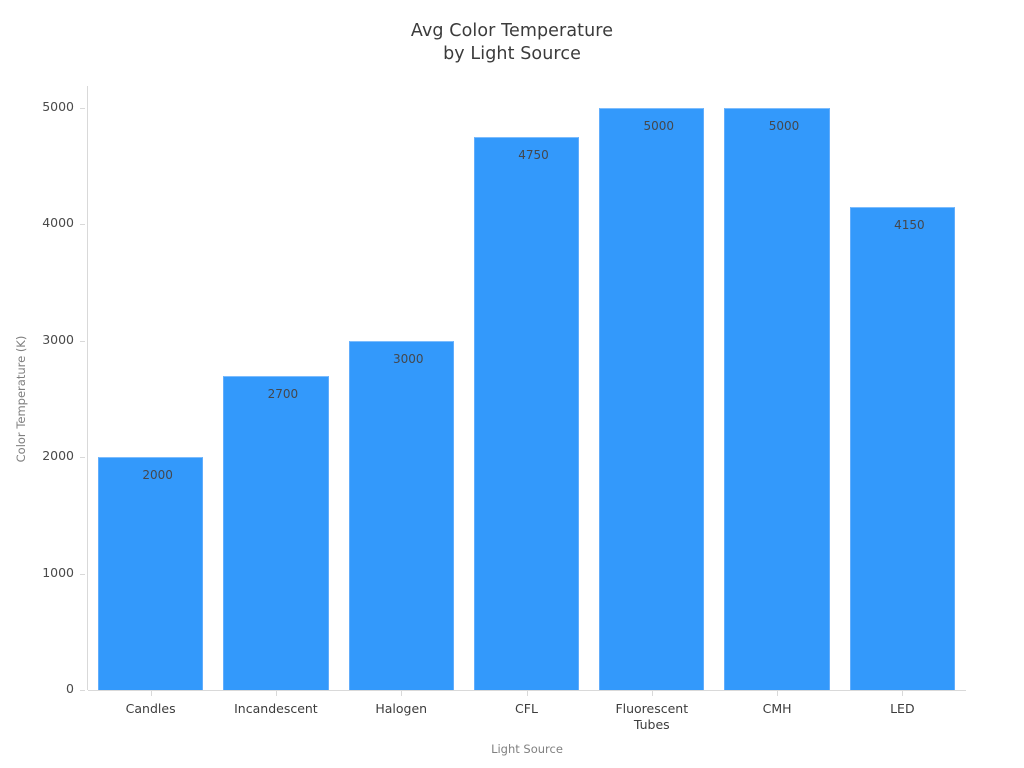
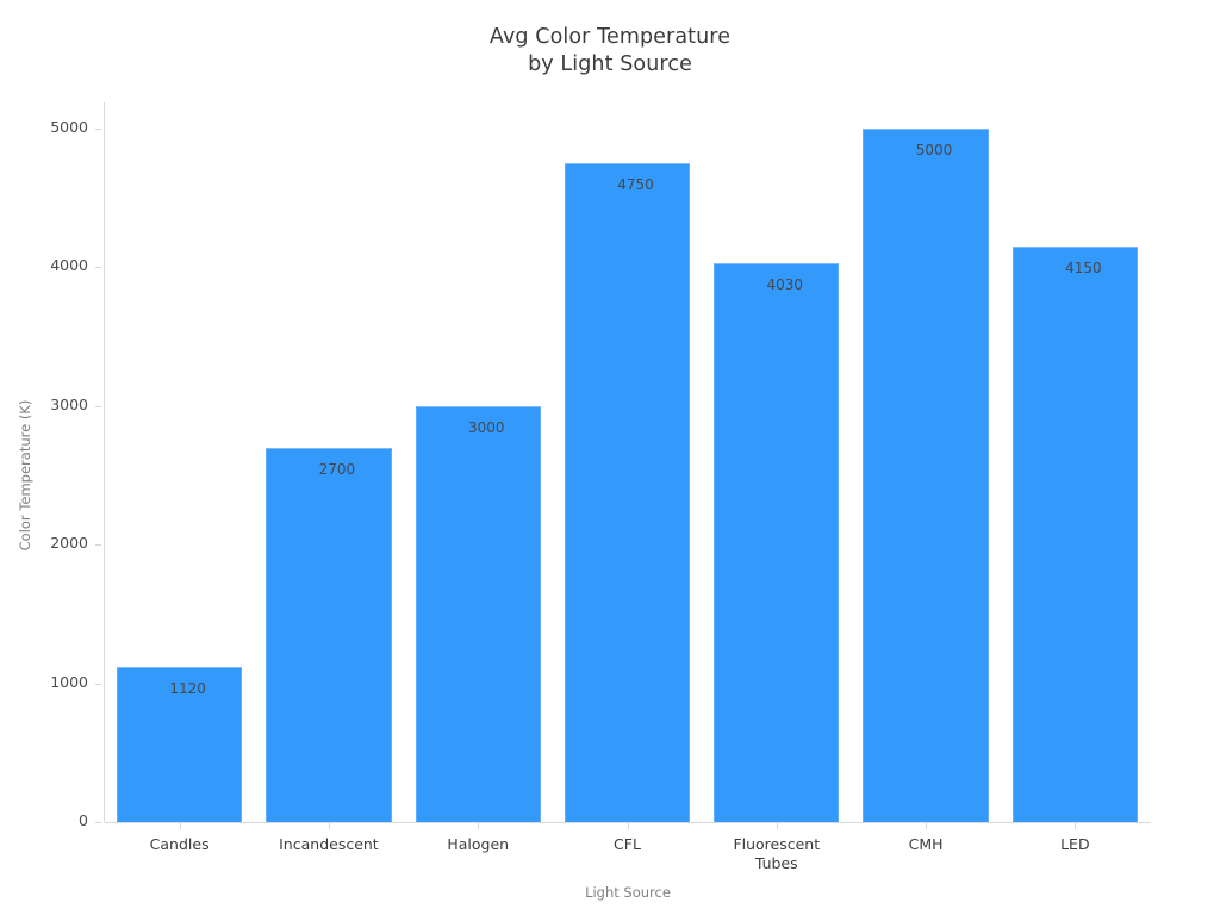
Candles: 2000 -> 1120
Fluorescent Tubes: 5000 -> 4030
